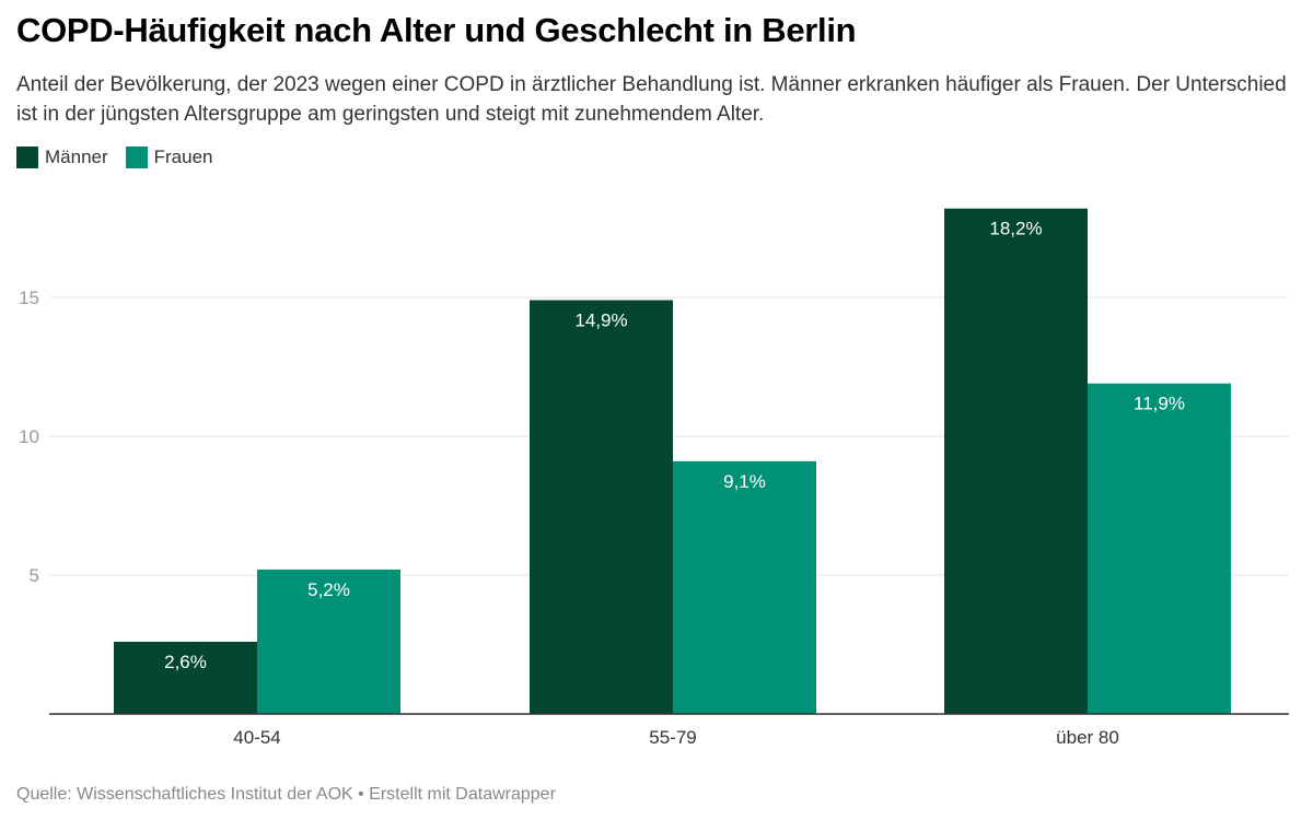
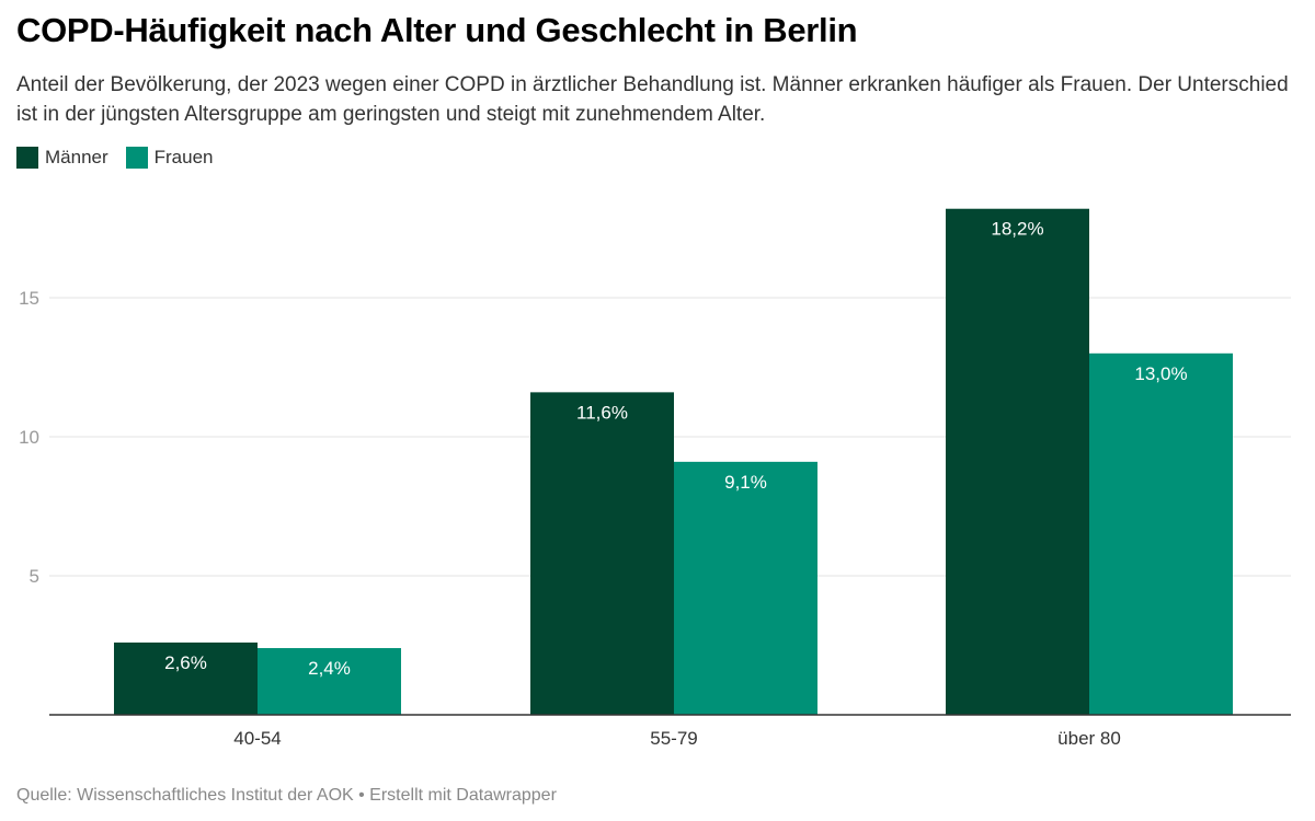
Frauen/40-54: 5,2% -> 2,4%
Männer/55-79: 14,9% -> 11,6%
Frauen/über 80: 11,9% -> 13,0%
